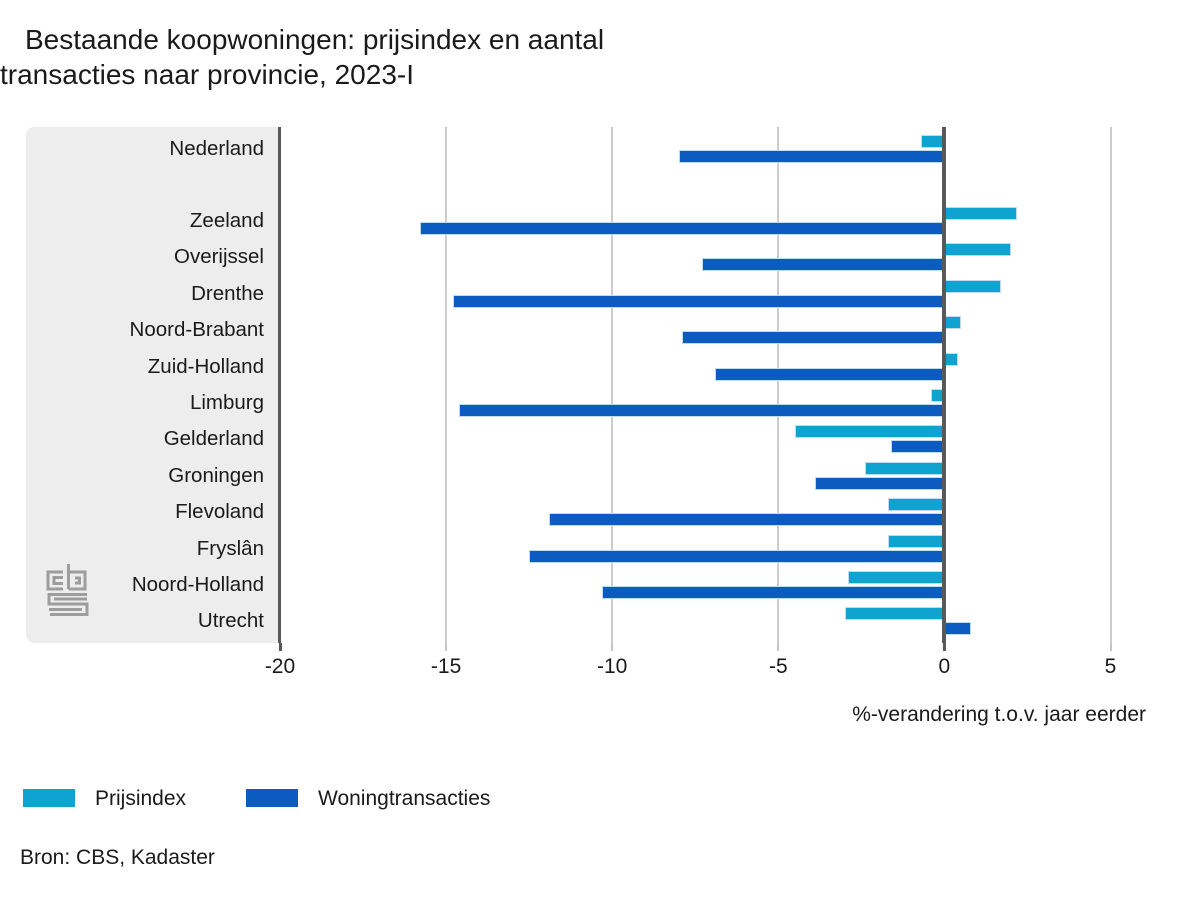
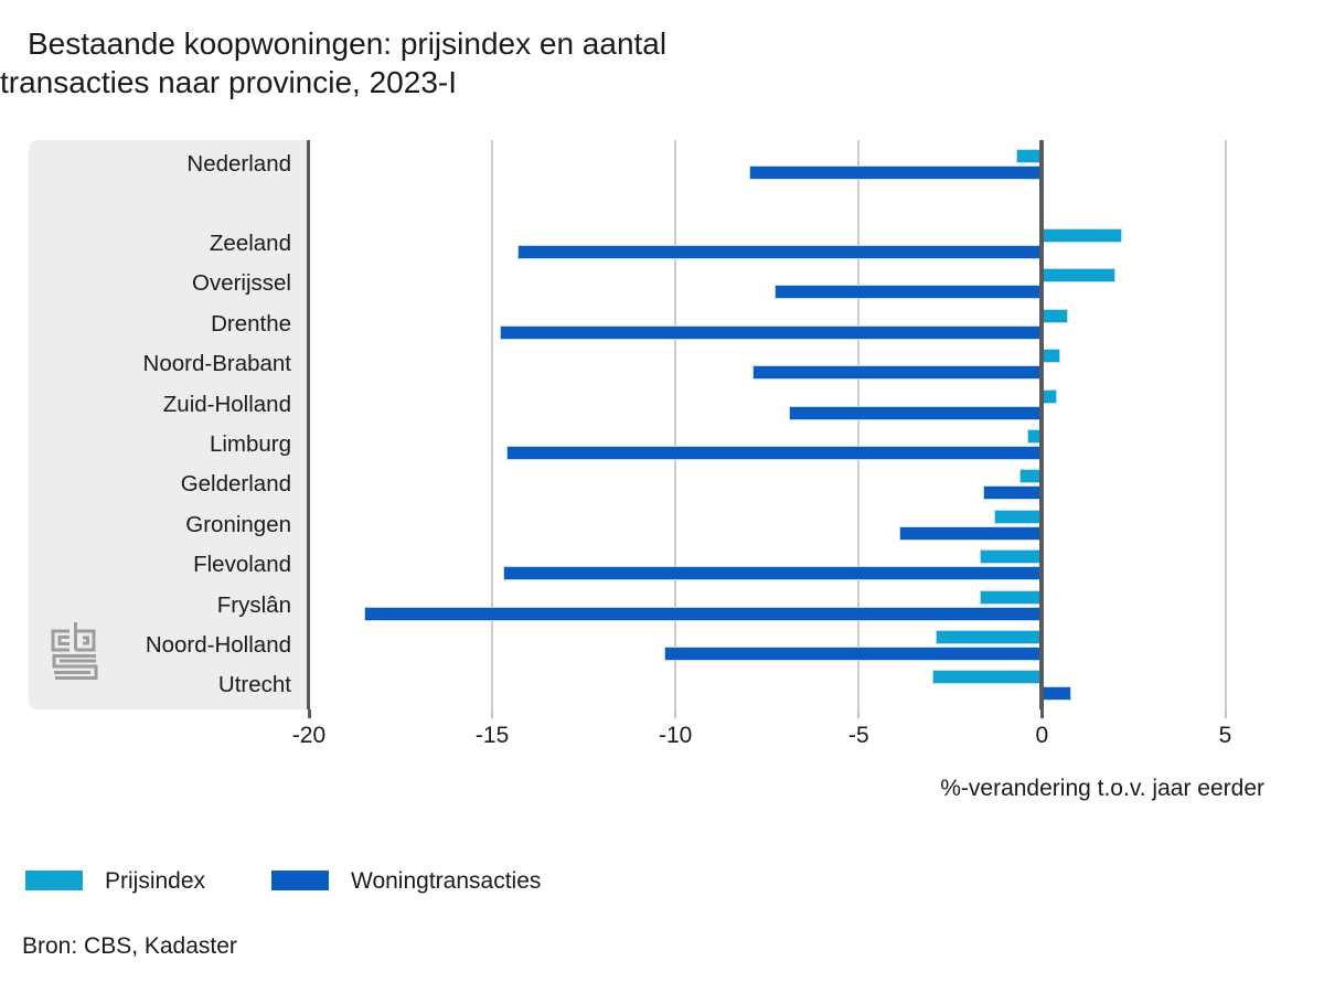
Woningtransacties/Zeeland: -15.8 -> -14.3
Prijsindex/Drenthe: 1.7 -> 0.7
Prijsindex/Gelderland: -4.5 -> -0.6
Prijsindex/Groningen: -2.4 -> -1.3
Woningtransacties/Flevoland: -11.9 -> -14.7
Woningtransacties/Fryslân: -12.5 -> -18.5
